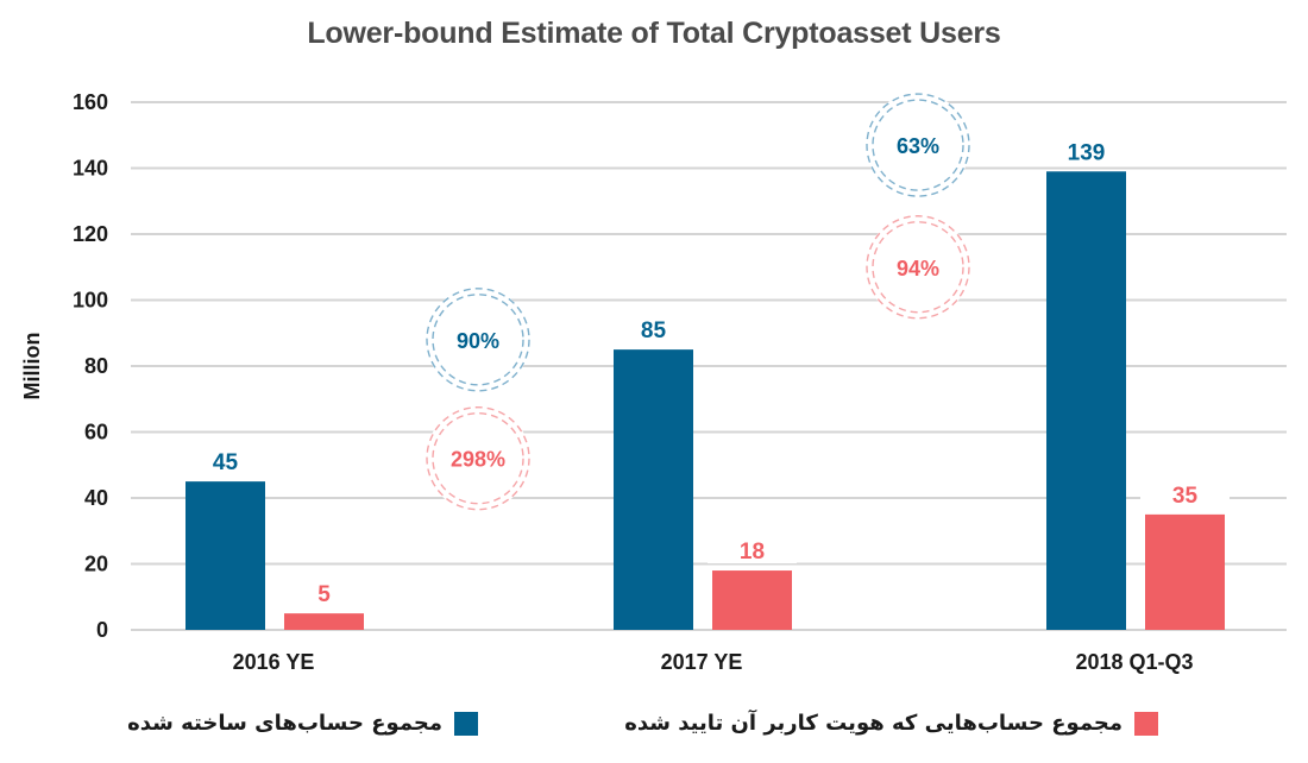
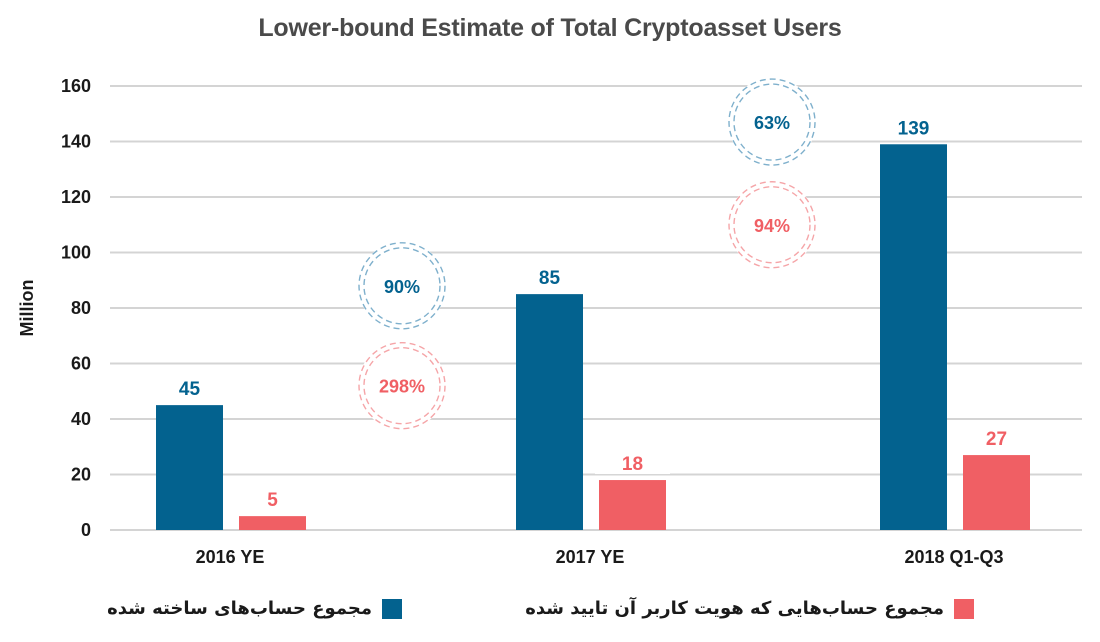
مجموع حساب‌هایی که هویت کاربر آن تایید شده/2018 Q1-Q3: 35 -> 27
